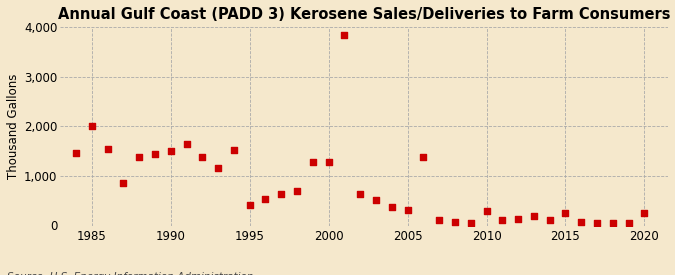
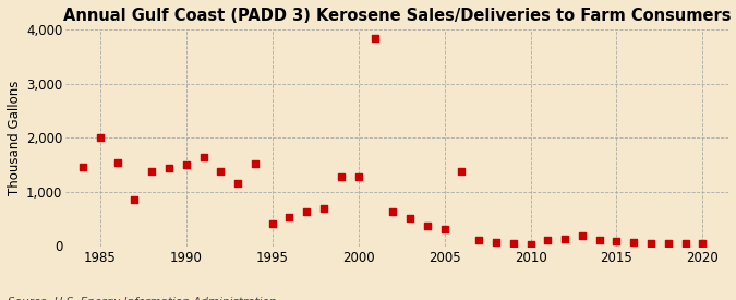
2010: 300 -> 40
2015: 250 -> 90
2020: 250 -> 60
